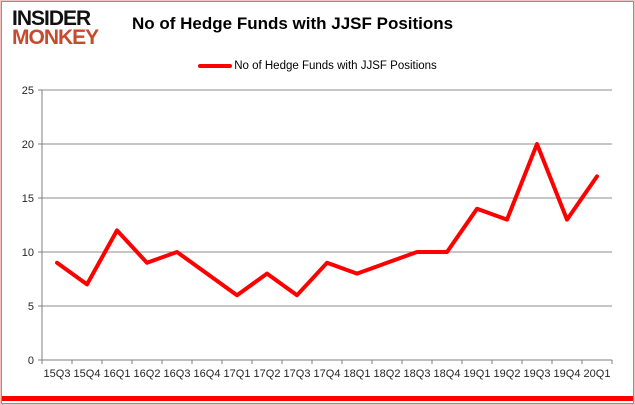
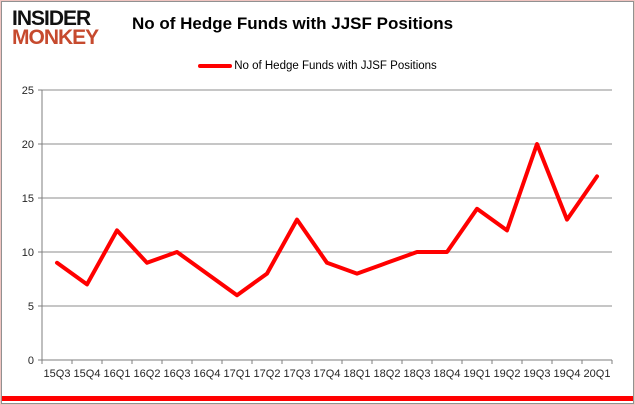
17Q3: 6 -> 13
19Q2: 13 -> 12
